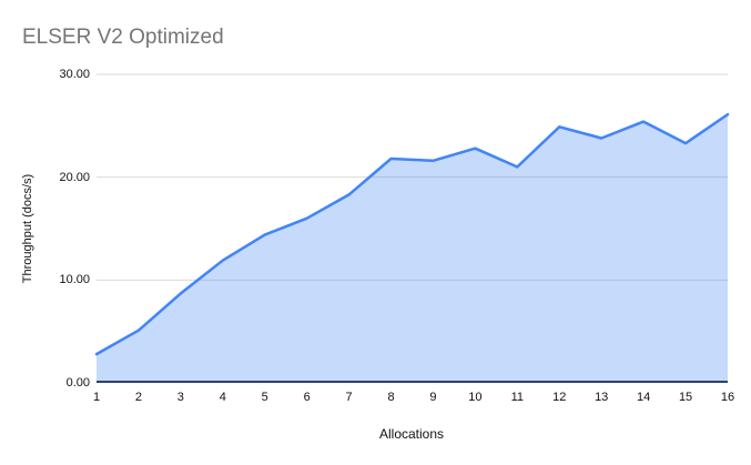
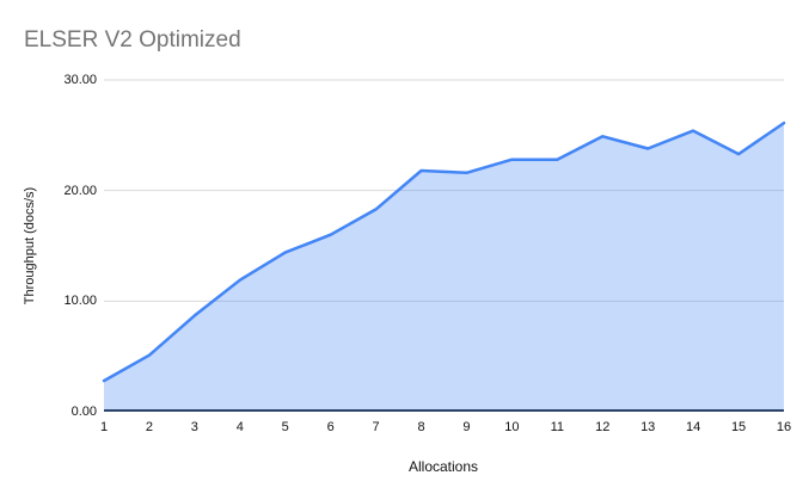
11: 21 -> 23
